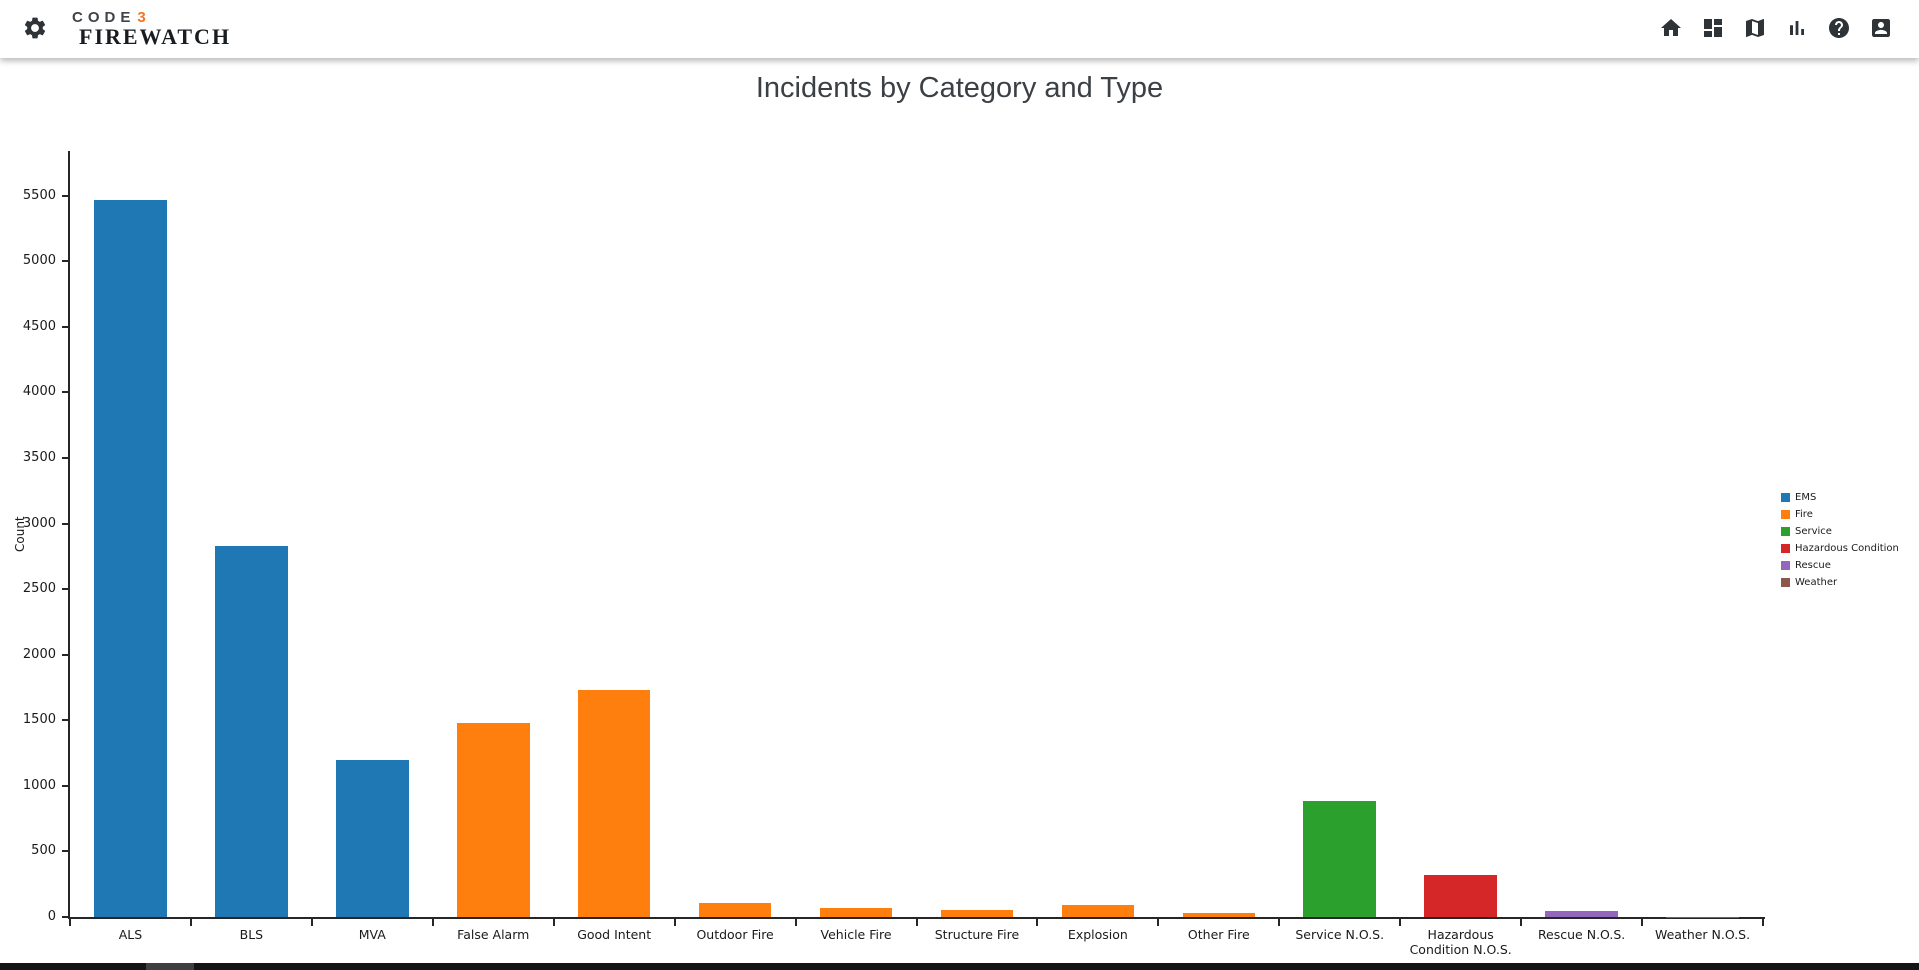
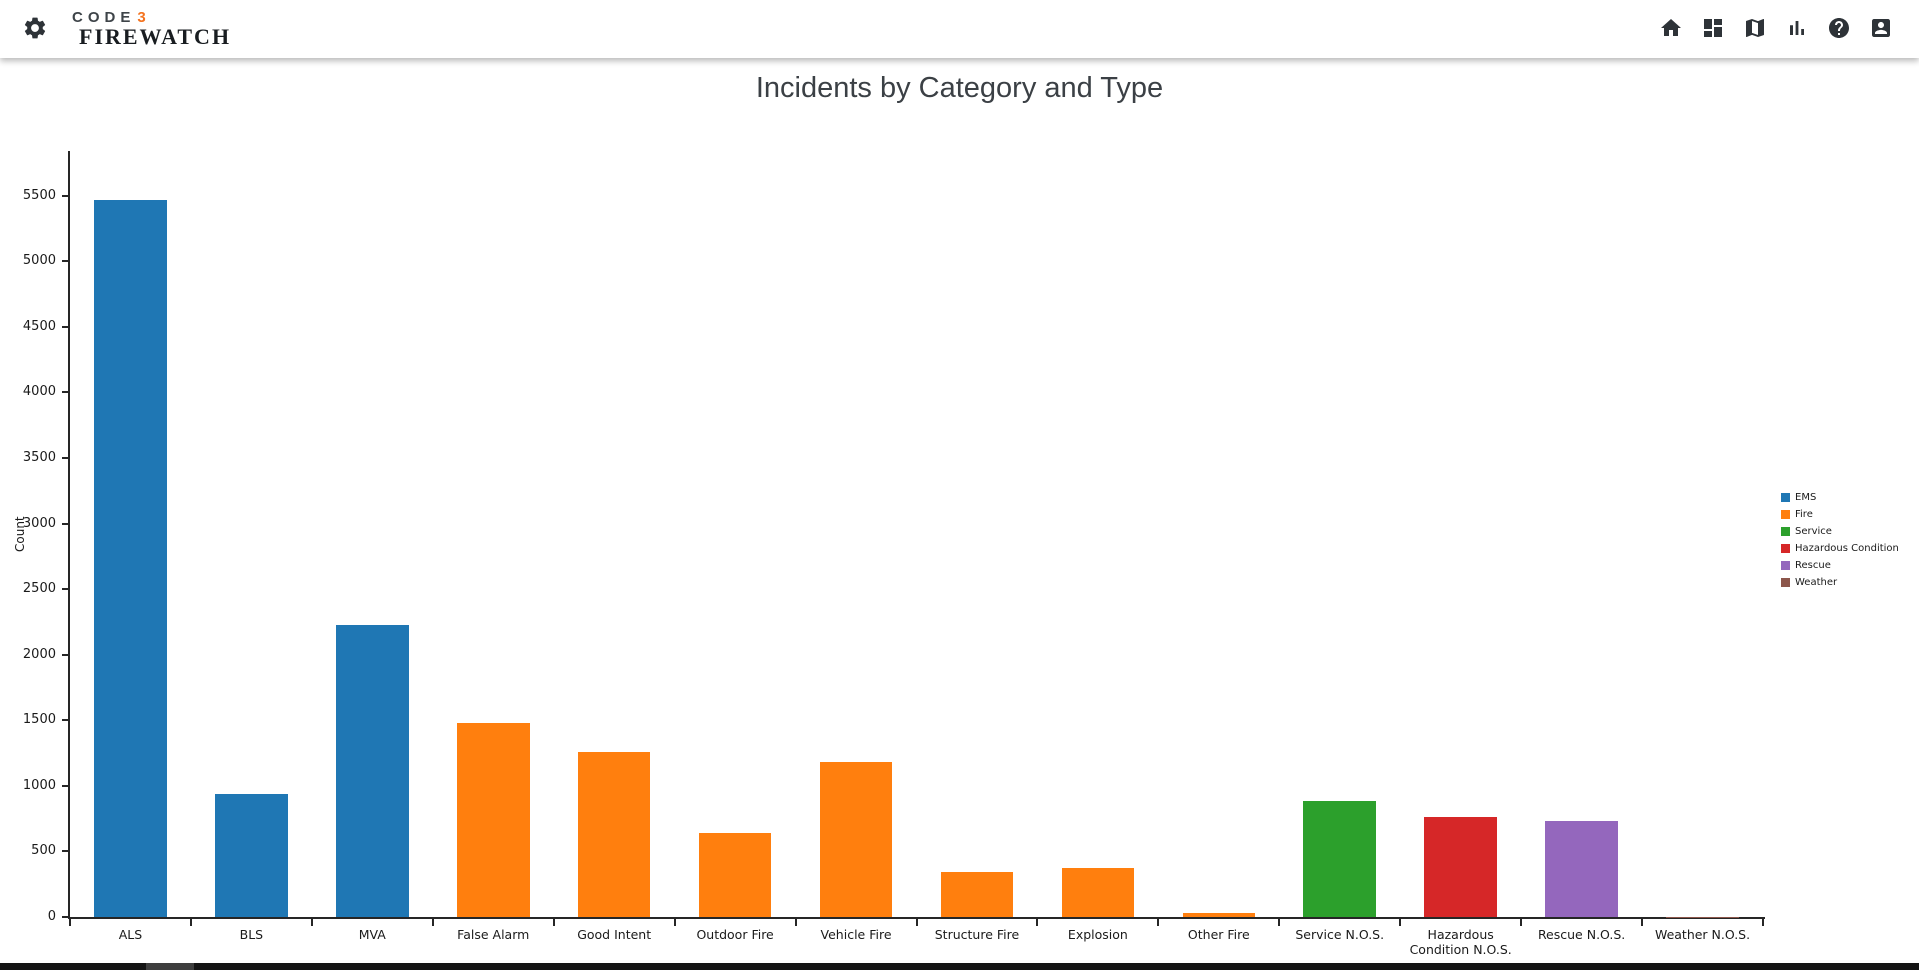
BLS: 2830 -> 940
MVA: 1200 -> 2230
Good Intent: 1730 -> 1260
Outdoor Fire: 110 -> 640
Vehicle Fire: 60 -> 1180
Structure Fire: 60 -> 340
Explosion: 90 -> 370
Hazardous Condition N.O.S.: 320 -> 760
Rescue N.O.S.: 40 -> 730
